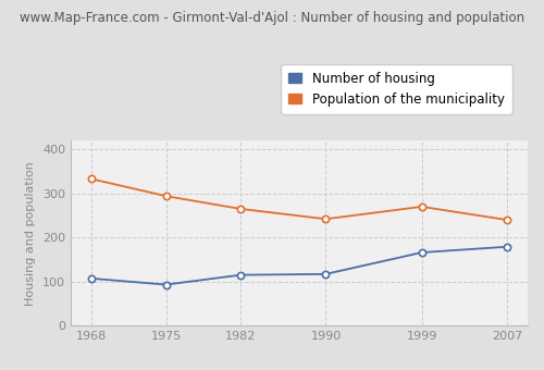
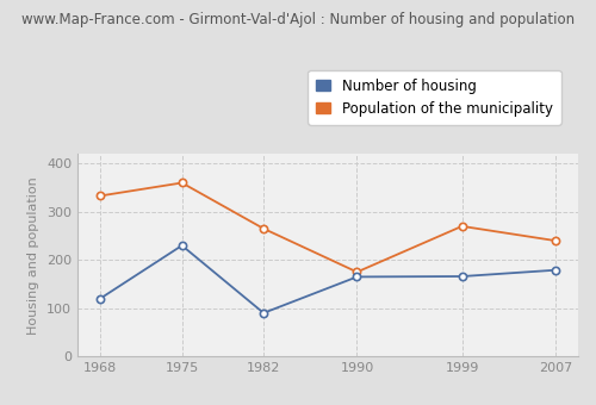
Number of housing/1968: 107 -> 120
Number of housing/1975: 93 -> 230
Population of the municipality/1975: 294 -> 360
Number of housing/1982: 115 -> 90
Number of housing/1990: 117 -> 165
Population of the municipality/1990: 242 -> 175
